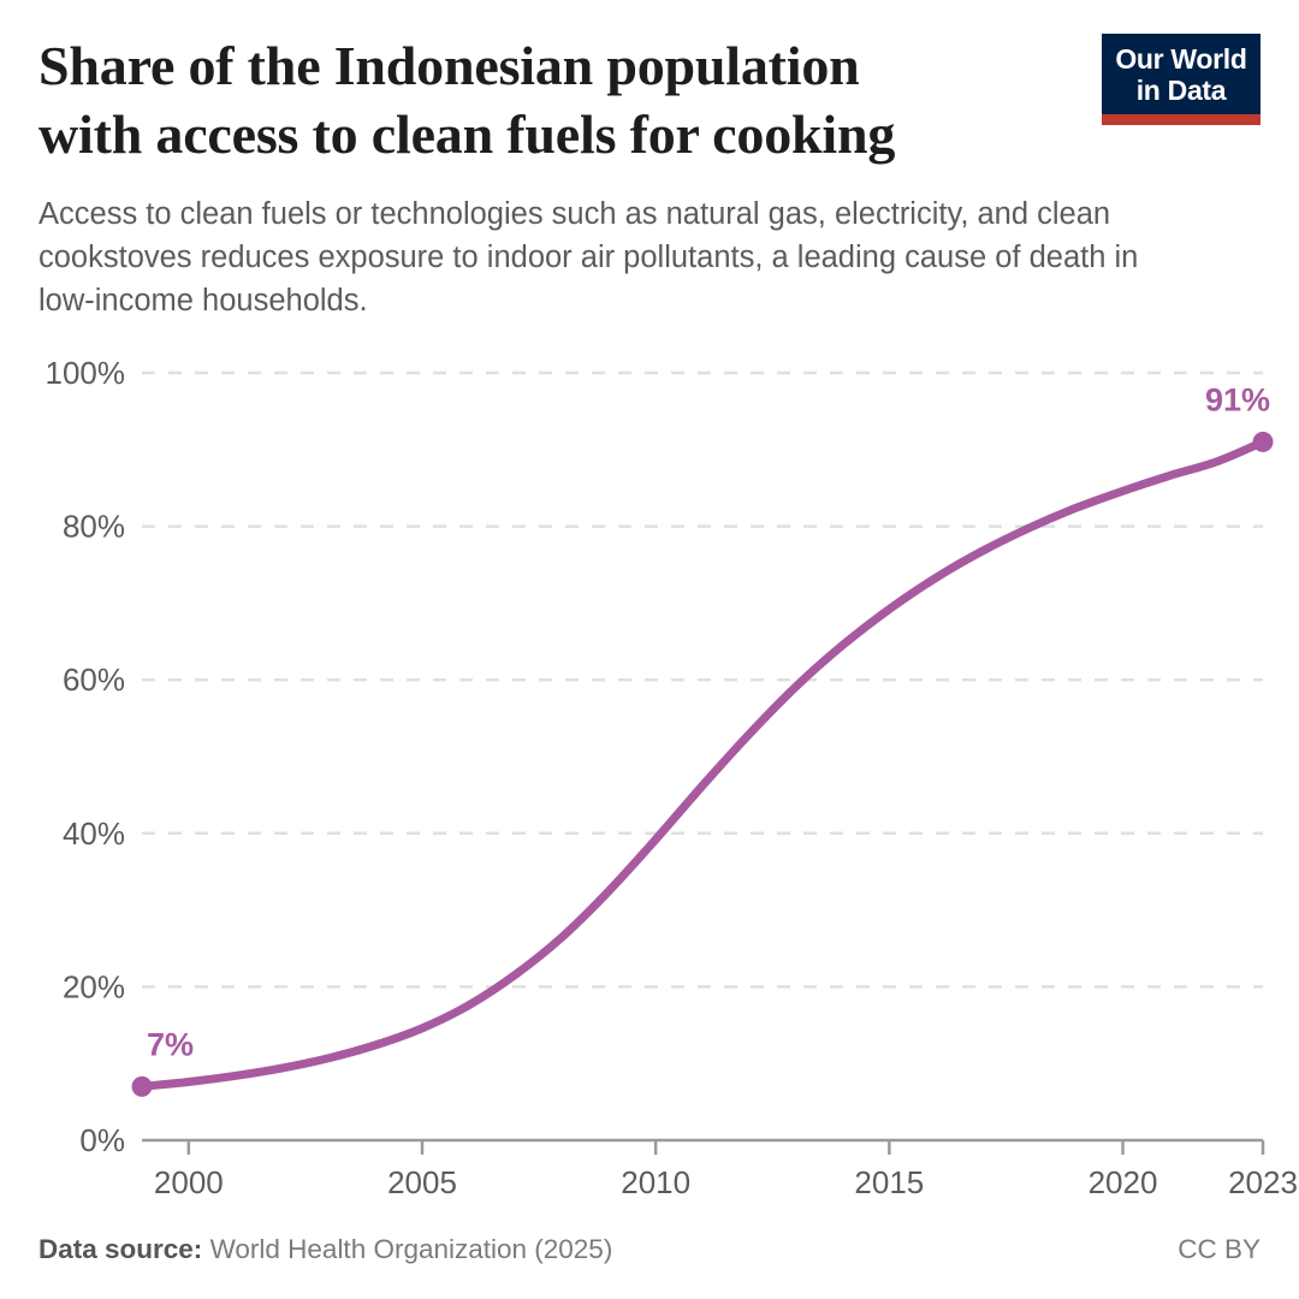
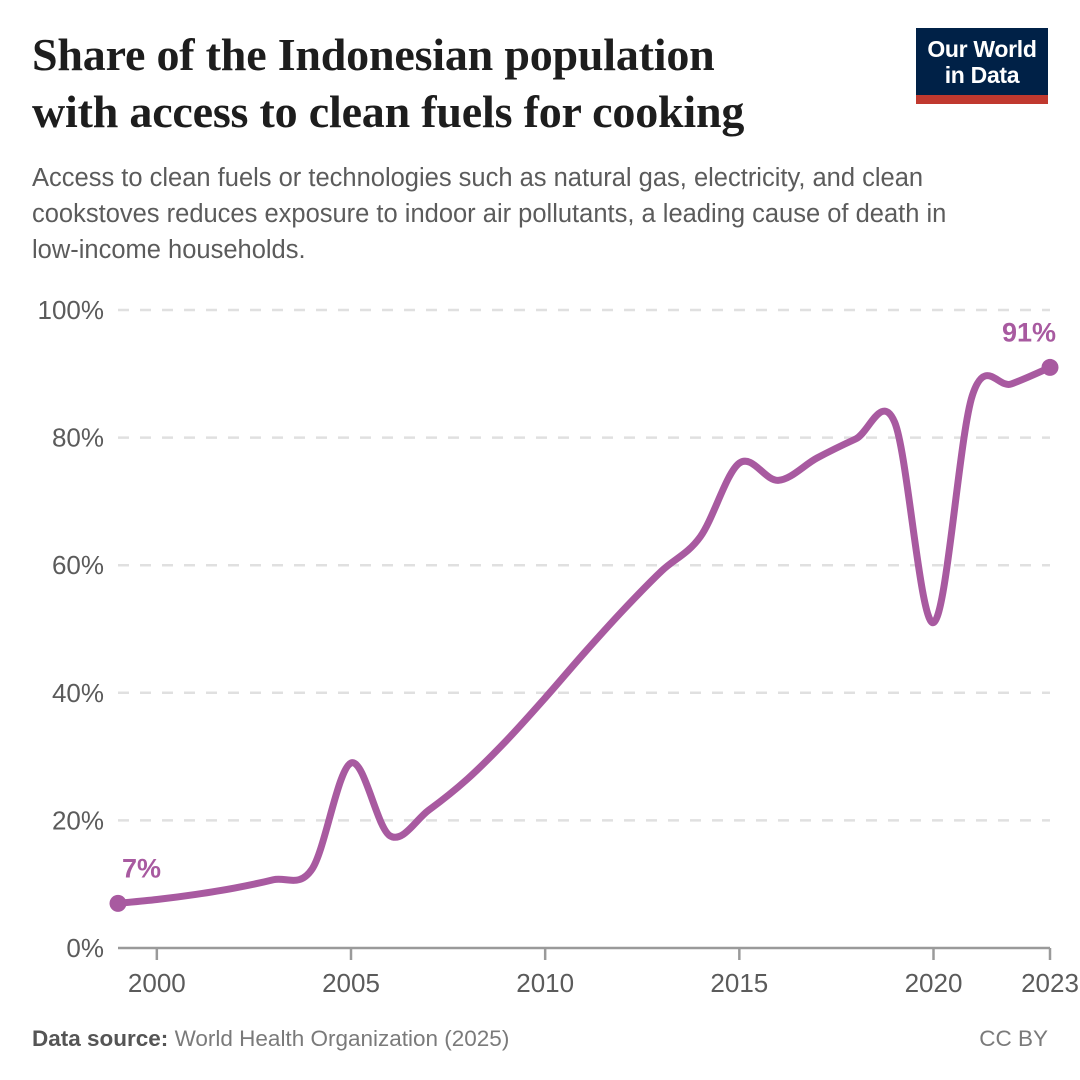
2005: 15% -> 29%
2015: 69% -> 76%
2020: 85% -> 51%
